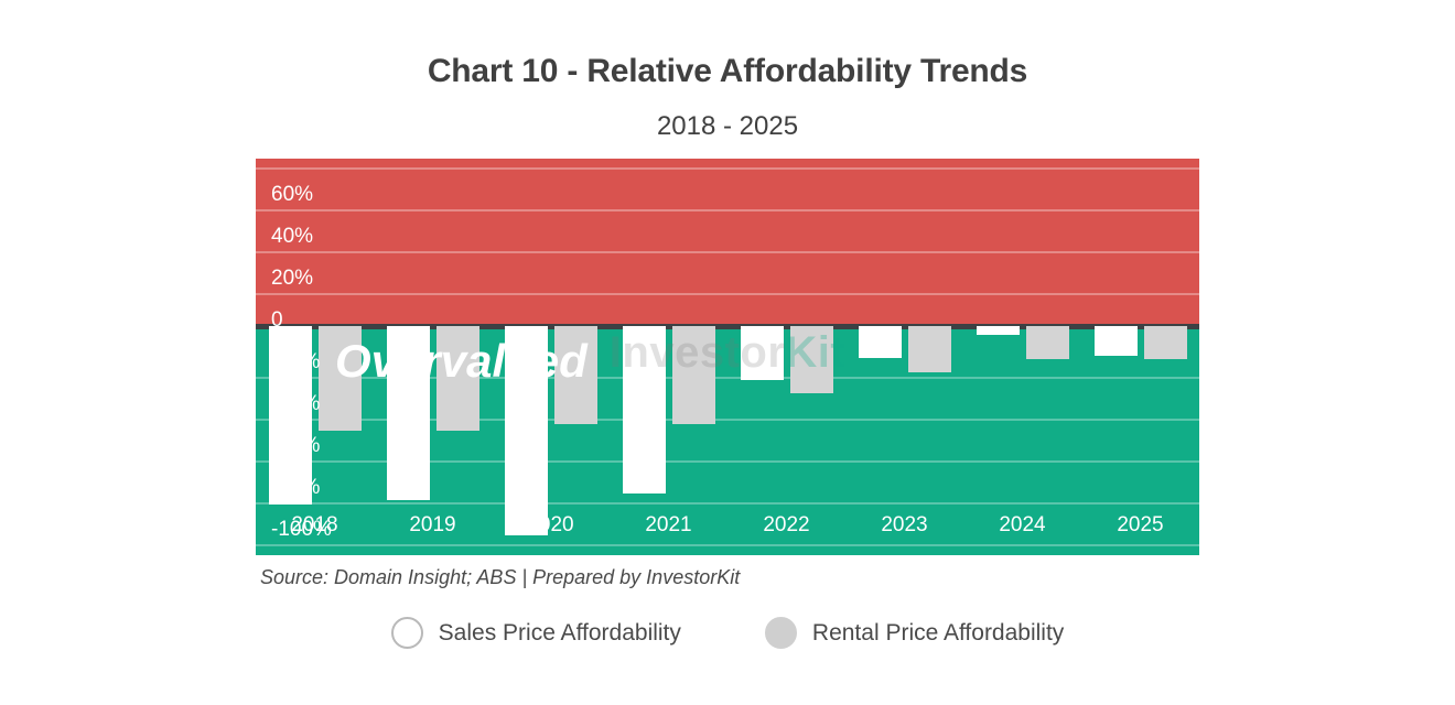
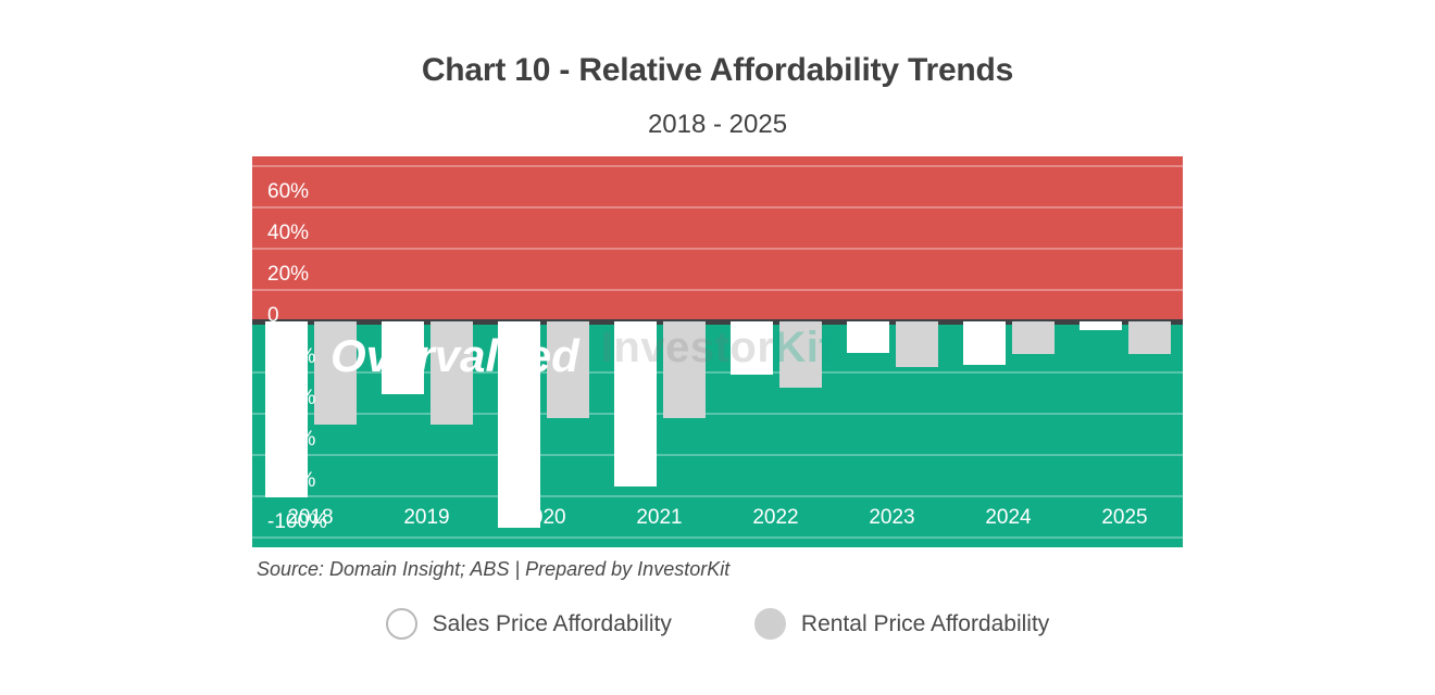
Sales Price Affordability/2019: -83% -> -35%
Sales Price Affordability/2024: -4% -> -21%
Sales Price Affordability/2025: -14% -> -4%
